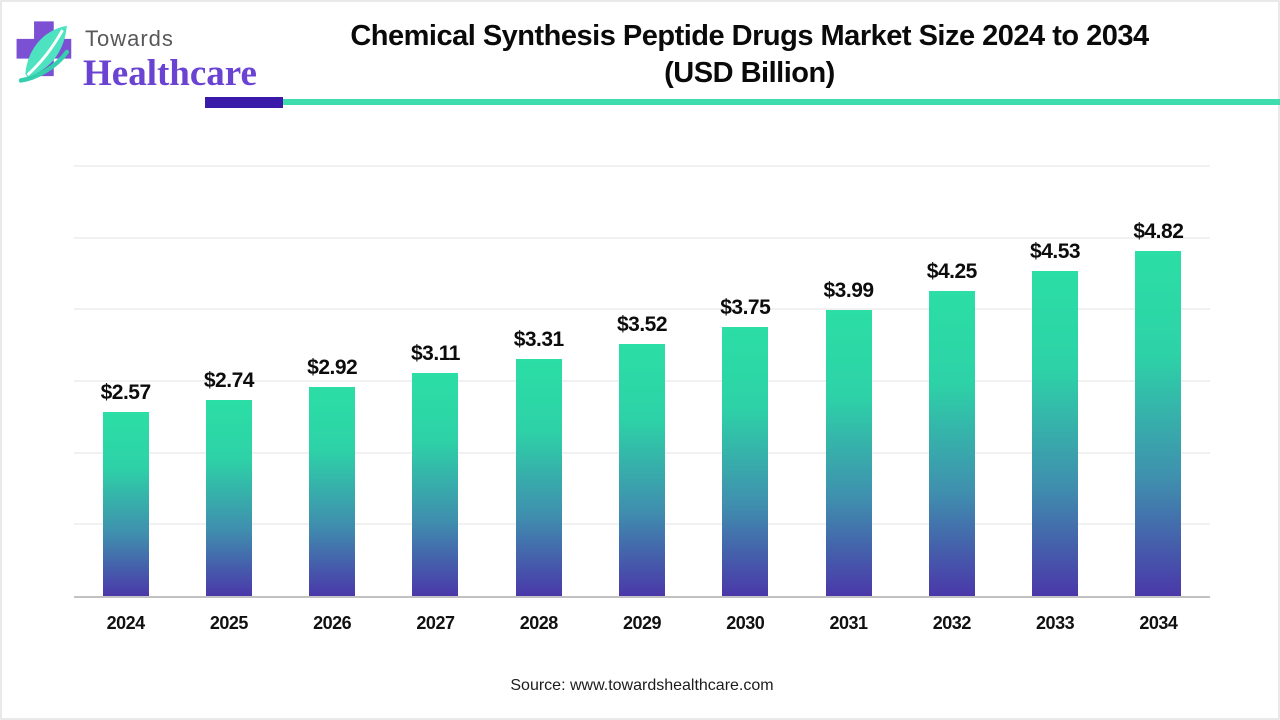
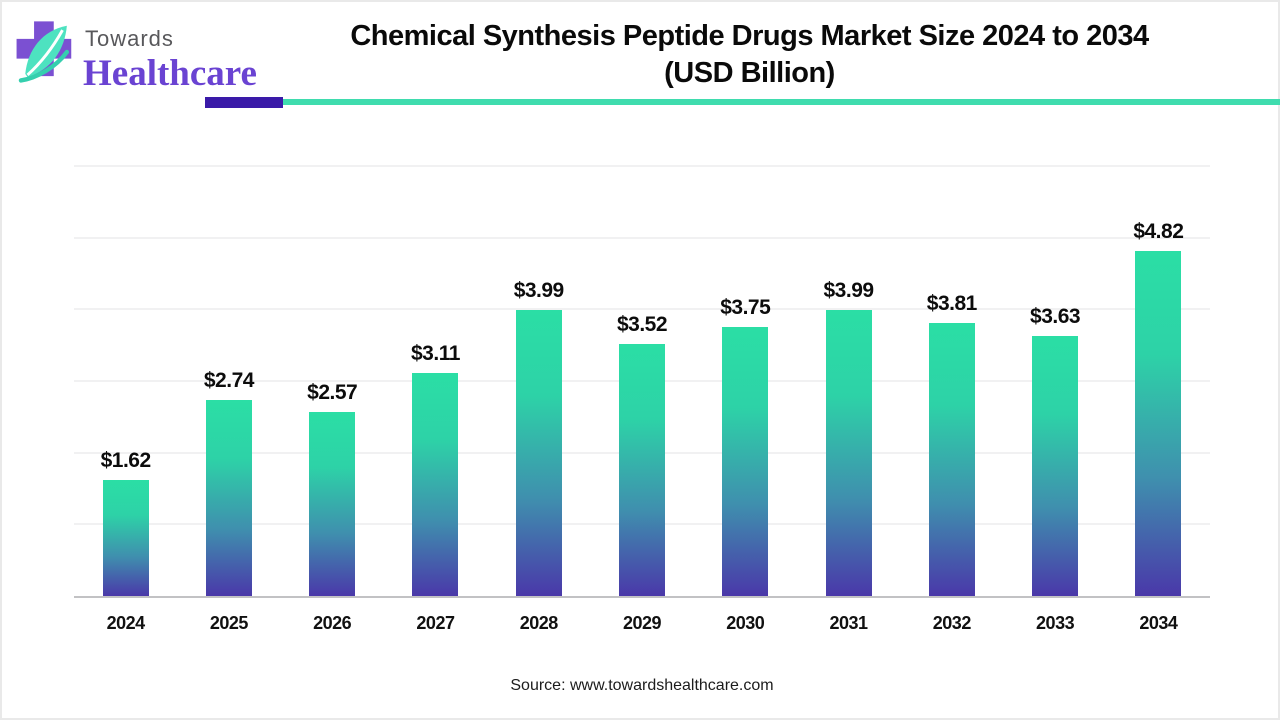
2024: $2.57 -> $1.62
2026: $2.92 -> $2.57
2028: $3.31 -> $3.99
2032: $4.25 -> $3.81
2033: $4.53 -> $3.63
